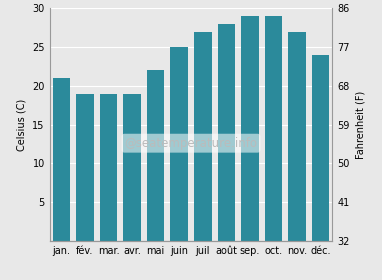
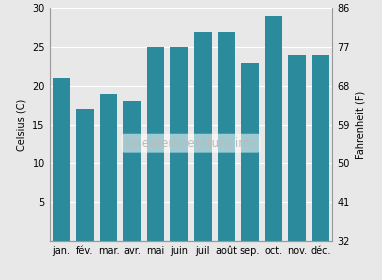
fév.: 19 -> 17
avr.: 19 -> 18
mai: 22 -> 25
août: 28 -> 27
sep.: 29 -> 23
nov.: 27 -> 24
